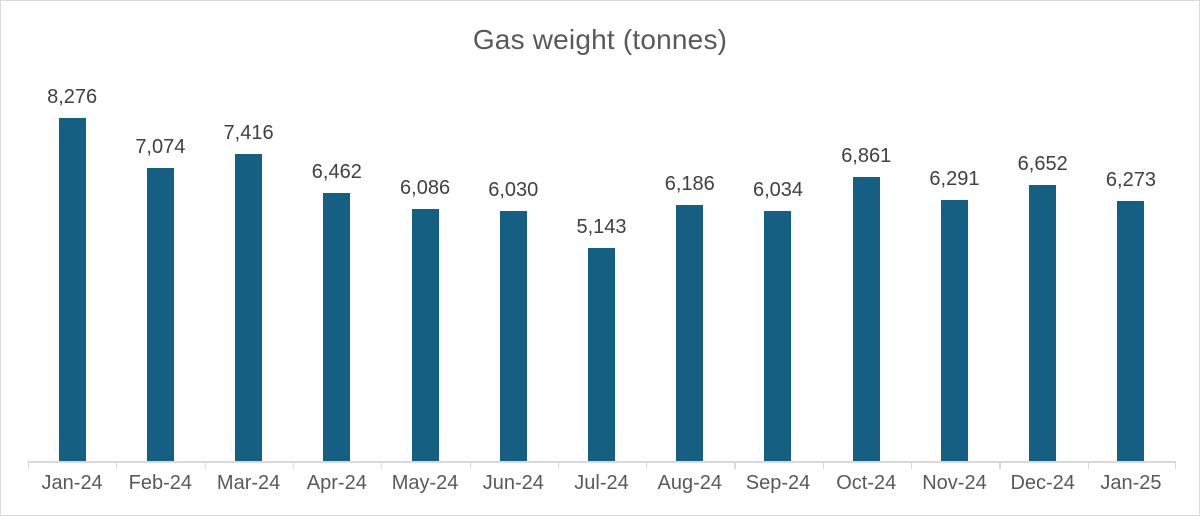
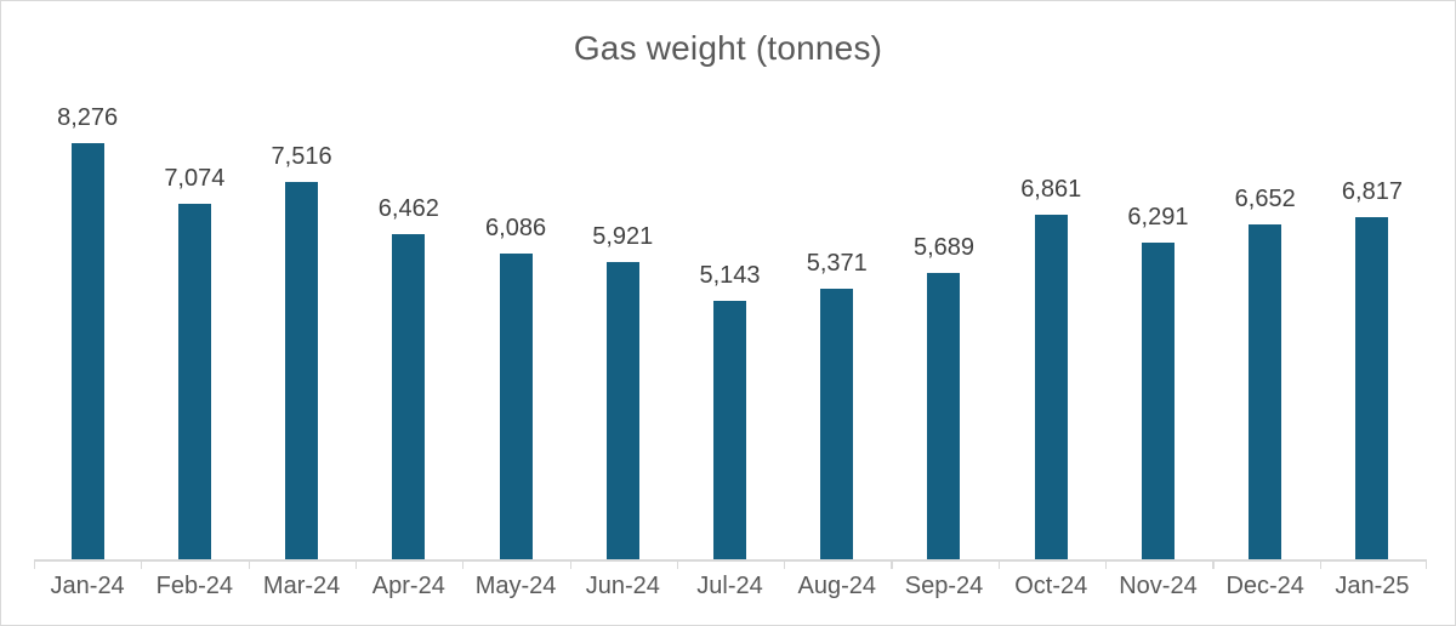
Mar-24: 7,416 -> 7,516
Jun-24: 6,030 -> 5,921
Aug-24: 6,186 -> 5,371
Sep-24: 6,034 -> 5,689
Jan-25: 6,273 -> 6,817
